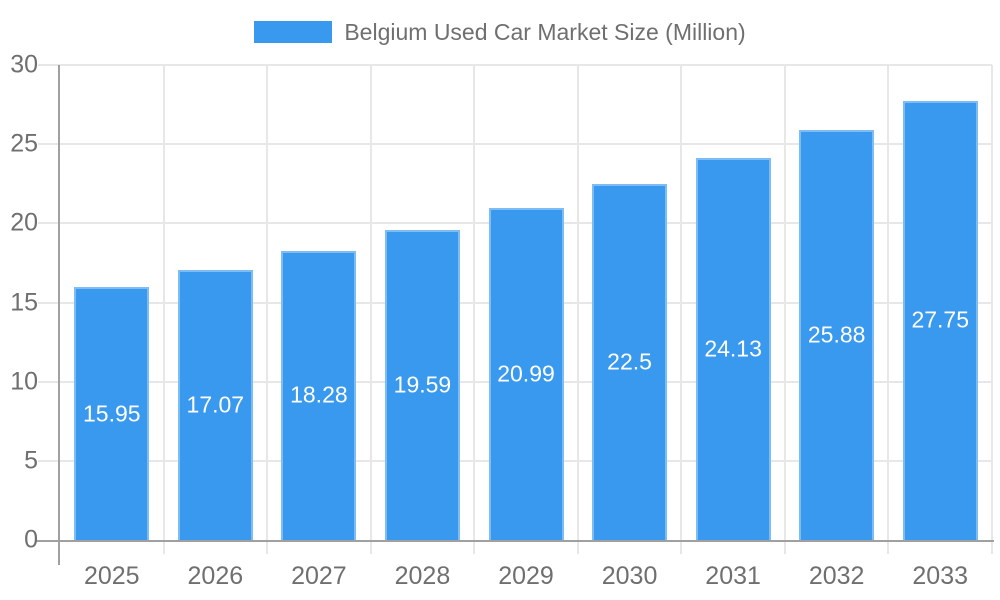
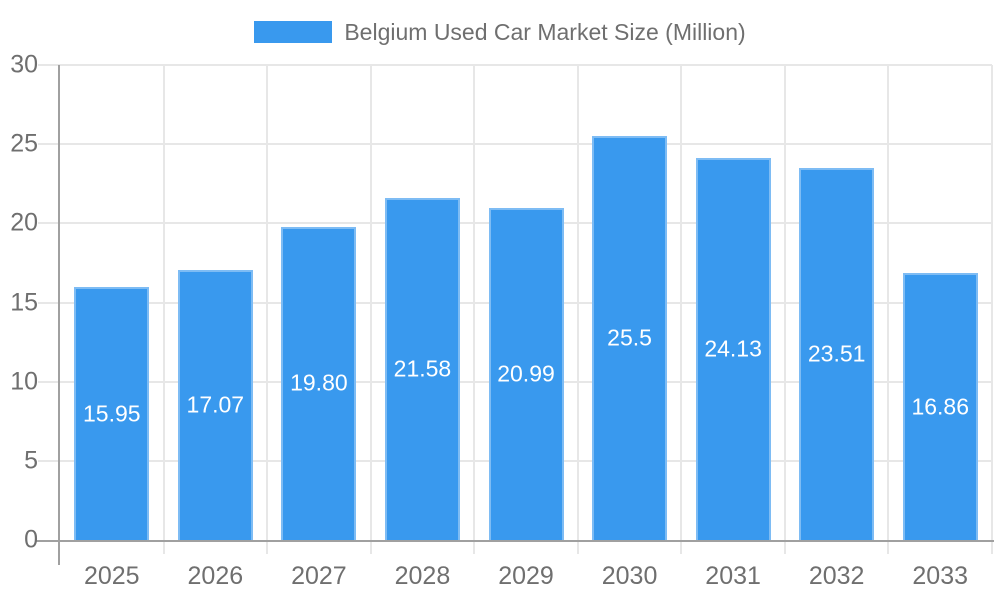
2027: 18.28 -> 19.80
2028: 19.59 -> 21.58
2030: 22.5 -> 25.5
2032: 25.88 -> 23.51
2033: 27.75 -> 16.86
